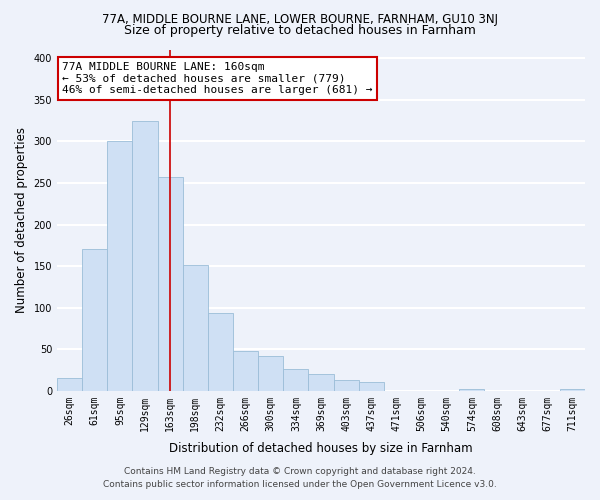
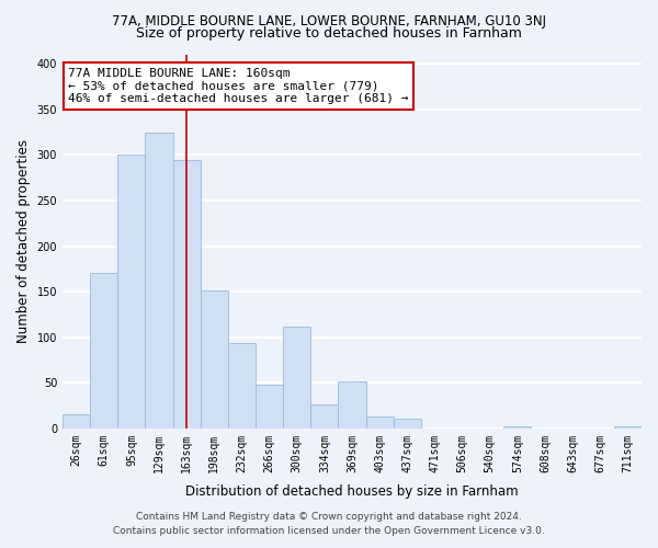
163sqm: 257 -> 294
300sqm: 42 -> 112
369sqm: 20 -> 52
